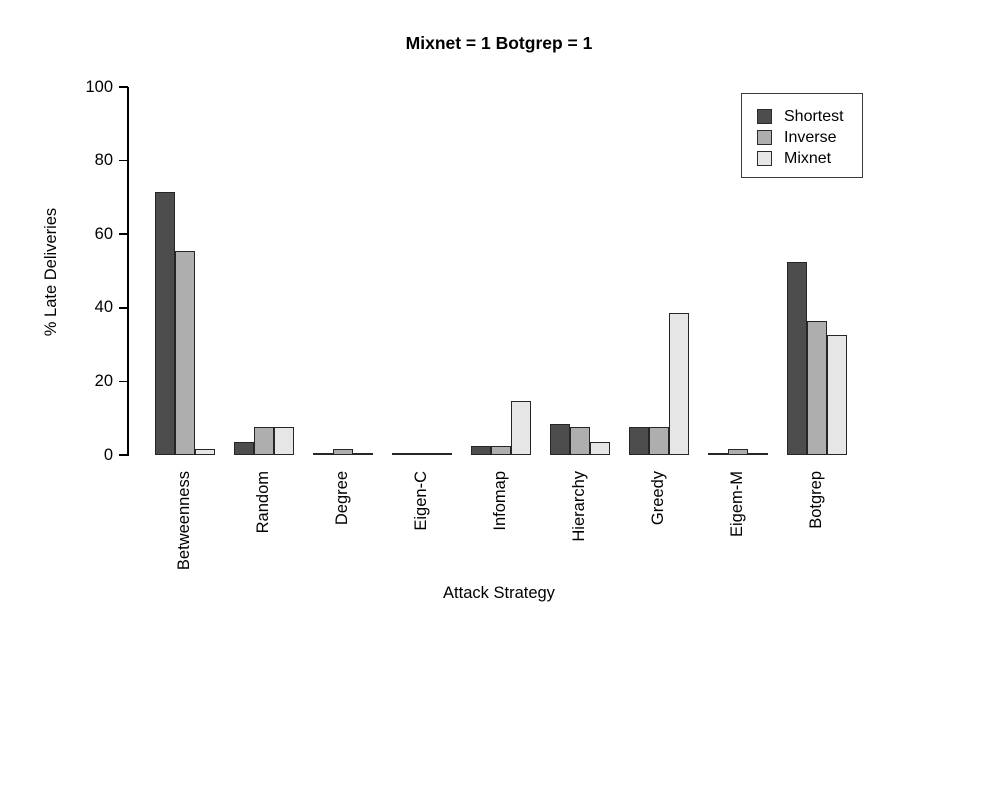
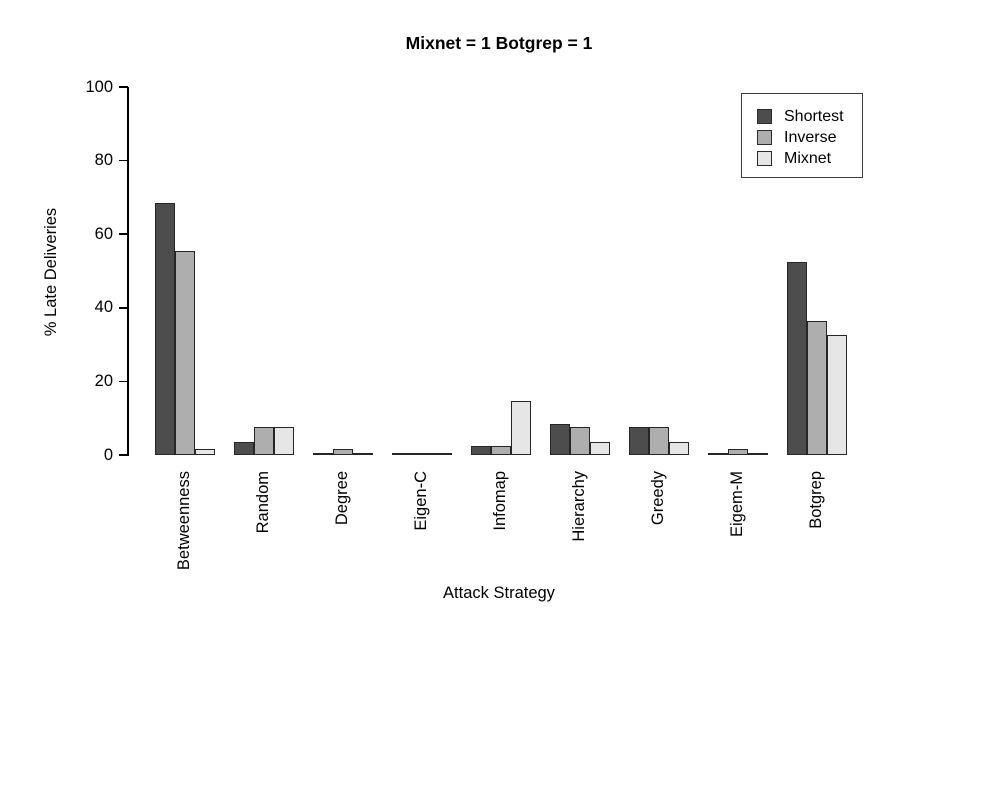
Shortest/Betweenness: 71 -> 68
Mixnet/Greedy: 38 -> 3
